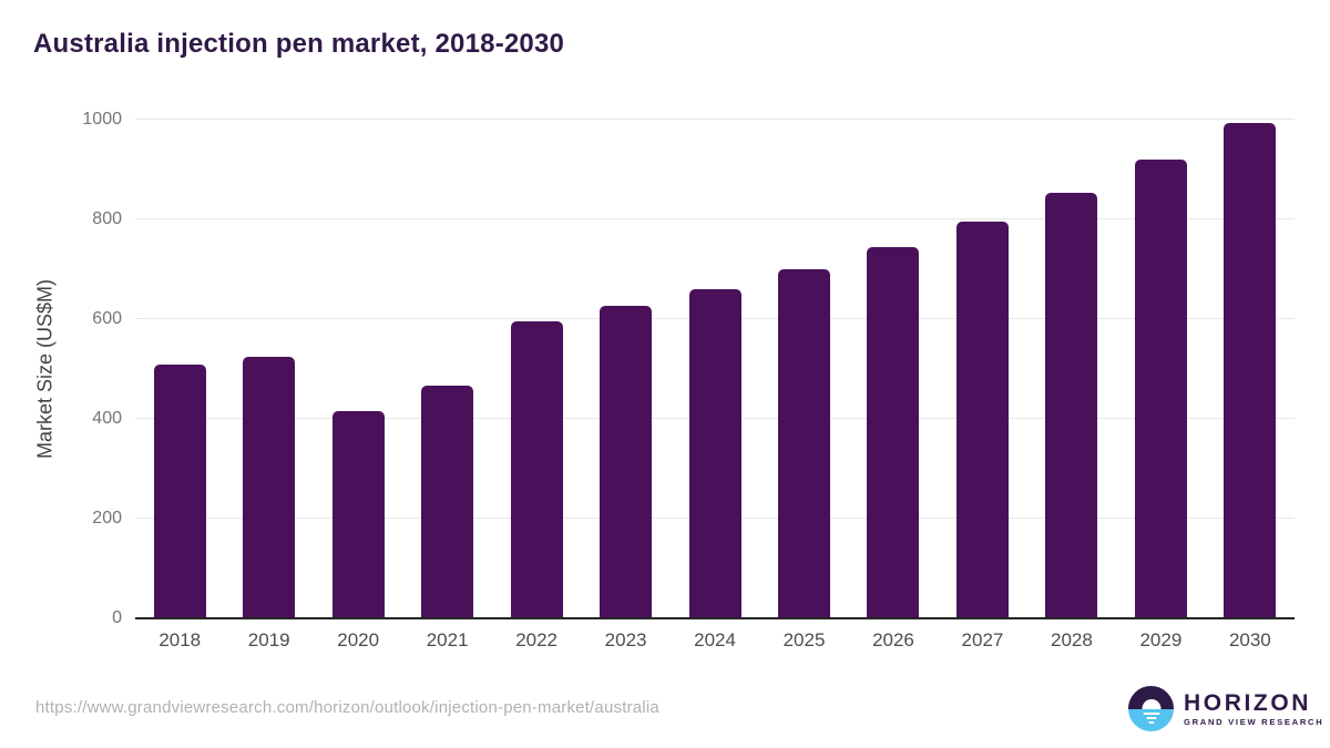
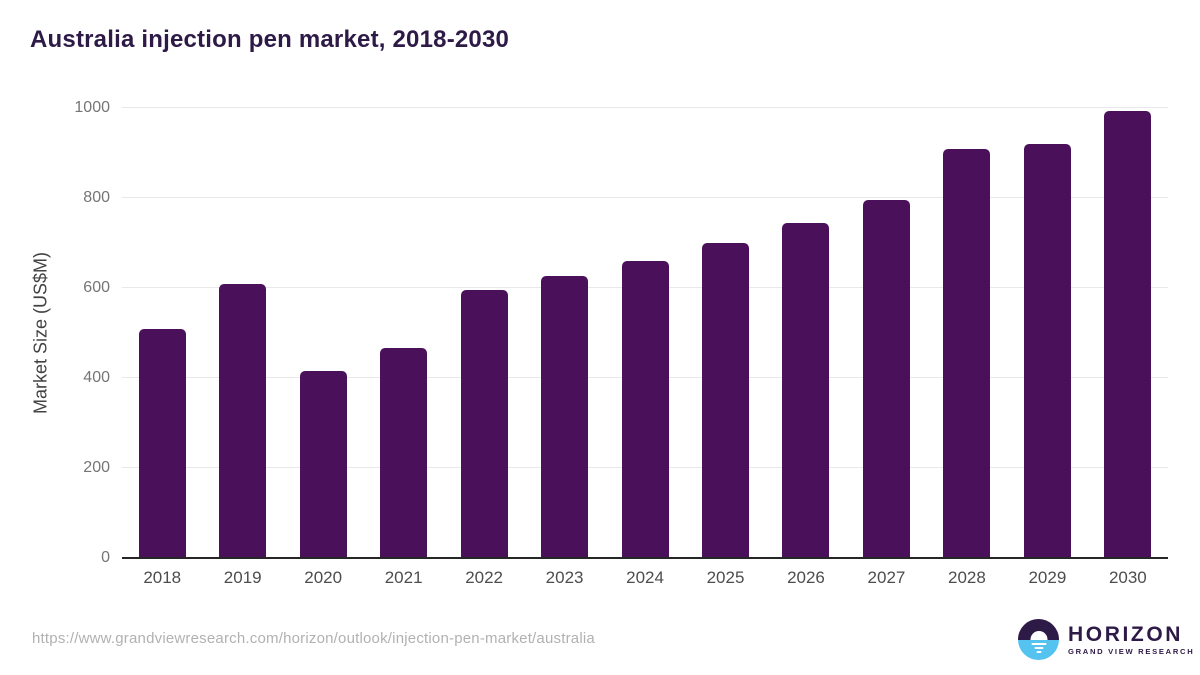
2019: 520 -> 610
2028: 850 -> 910
